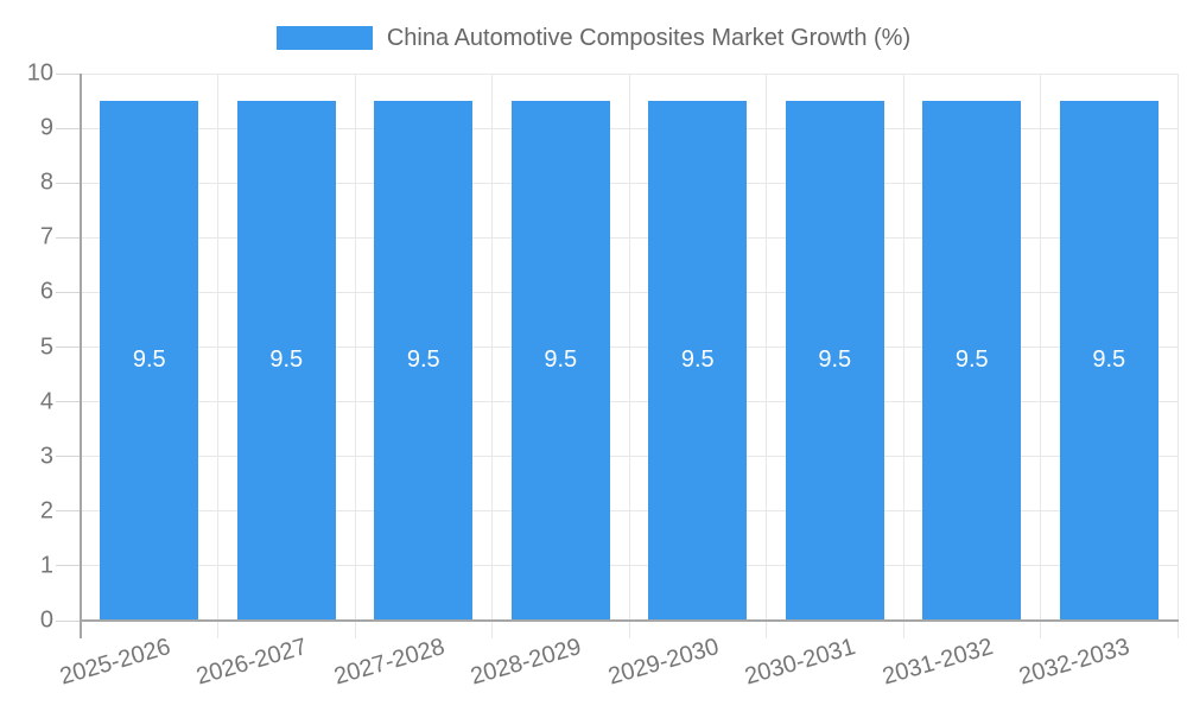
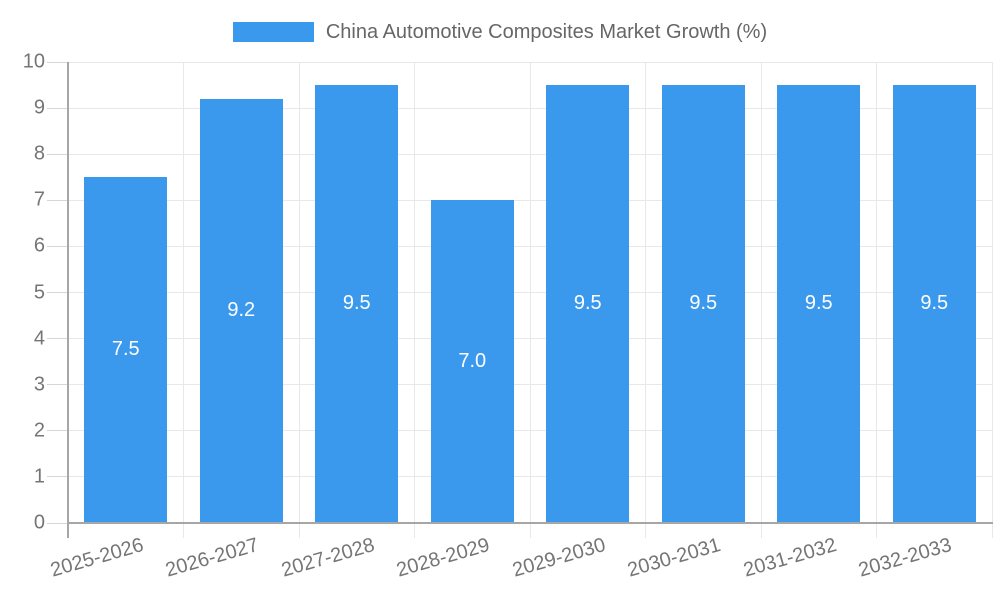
2025-2026: 9.5 -> 7.5
2026-2027: 9.5 -> 9.2
2028-2029: 9.5 -> 7.0
